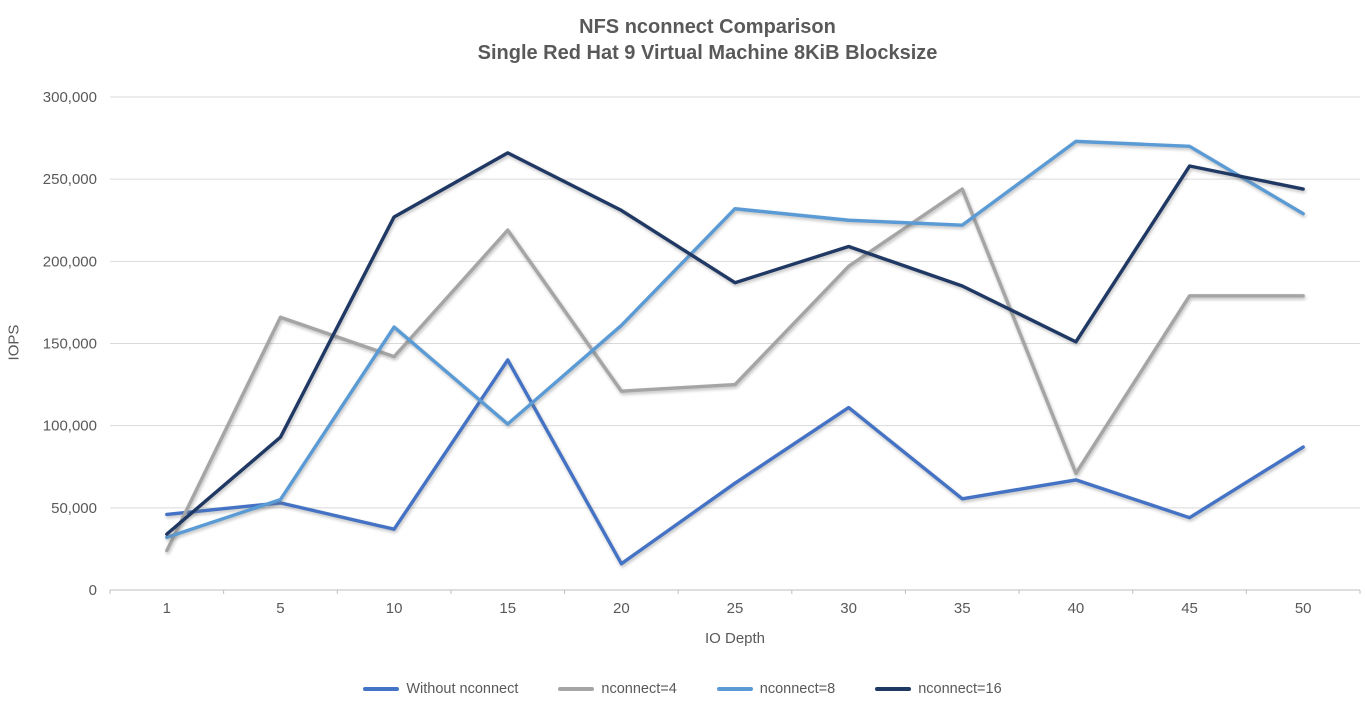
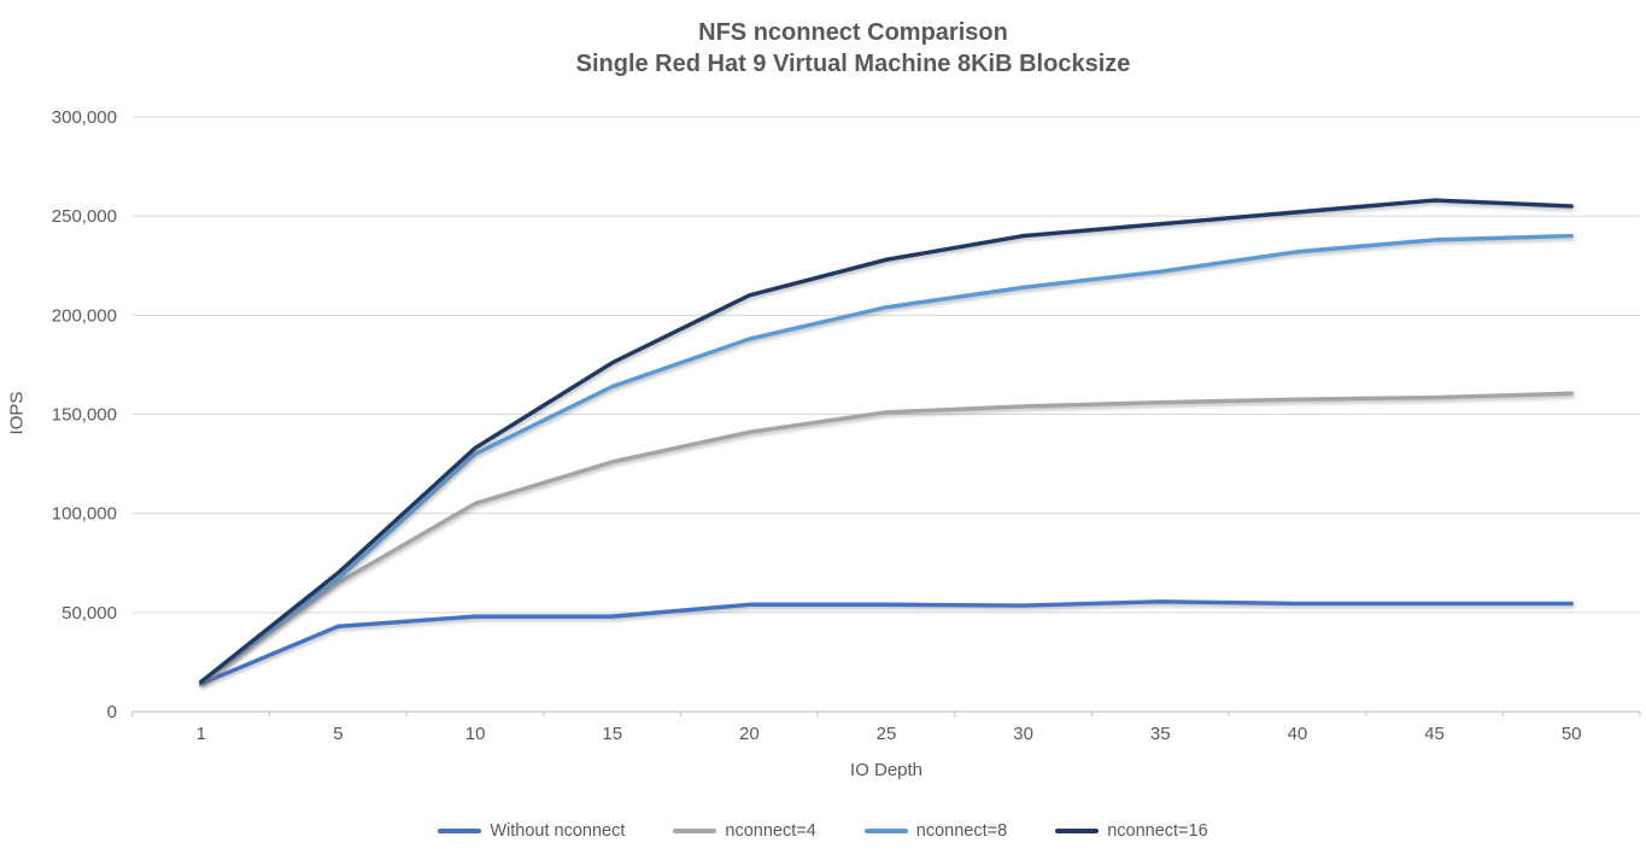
Without nconnect/1: 46000 -> 14000
nconnect=4/1: 24000 -> 15000
nconnect=8/1: 32000 -> 15000
nconnect=16/1: 34000 -> 15000
Without nconnect/5: 53000 -> 43000
nconnect=4/5: 166000 -> 65000
nconnect=8/5: 55000 -> 67000
nconnect=16/5: 93000 -> 70000
Without nconnect/10: 37000 -> 48000
nconnect=4/10: 142000 -> 105000
nconnect=8/10: 160000 -> 130000
nconnect=16/10: 227000 -> 133000
Without nconnect/15: 140000 -> 48000
nconnect=4/15: 219000 -> 126000
nconnect=8/15: 101000 -> 164000
nconnect=16/15: 266000 -> 176000
Without nconnect/20: 16000 -> 54000
nconnect=4/20: 121000 -> 141000
nconnect=8/20: 161000 -> 188000
nconnect=16/20: 231000 -> 210000
Without nconnect/25: 65000 -> 54000
nconnect=4/25: 125000 -> 151000
nconnect=8/25: 232000 -> 204000
nconnect=16/25: 187000 -> 228000
Without nconnect/30: 111000 -> 54000
nconnect=4/30: 197000 -> 154000
nconnect=8/30: 225000 -> 214000
nconnect=16/30: 209000 -> 240000
nconnect=4/35: 244000 -> 156000
nconnect=16/35: 185000 -> 246000
Without nconnect/40: 67000 -> 54000
nconnect=4/40: 71000 -> 158000
nconnect=8/40: 273000 -> 232000
nconnect=16/40: 151000 -> 252000
Without nconnect/45: 44000 -> 54000
nconnect=4/45: 179000 -> 158000
nconnect=8/45: 270000 -> 238000
Without nconnect/50: 87000 -> 54000
nconnect=4/50: 179000 -> 160000
nconnect=8/50: 229000 -> 240000
nconnect=16/50: 244000 -> 255000
